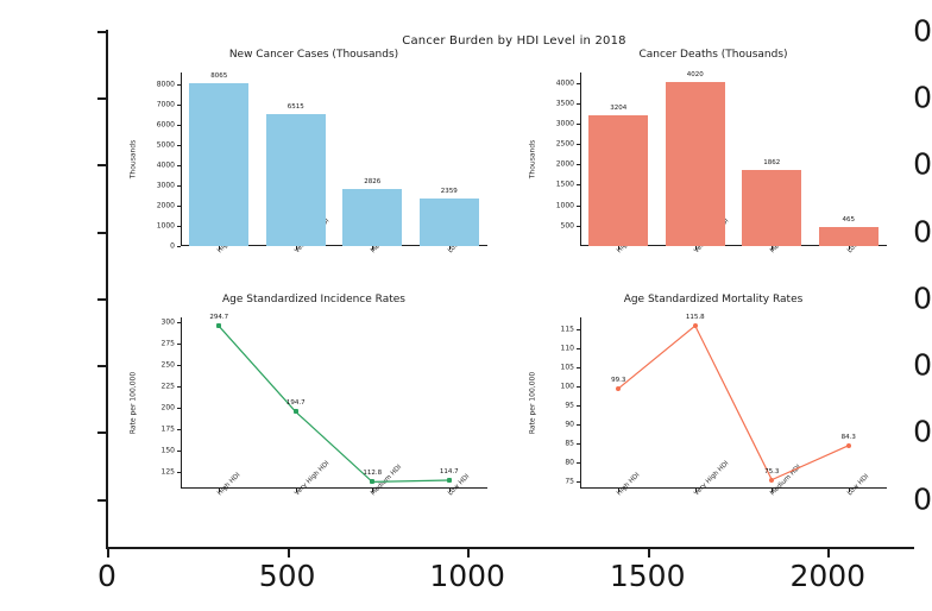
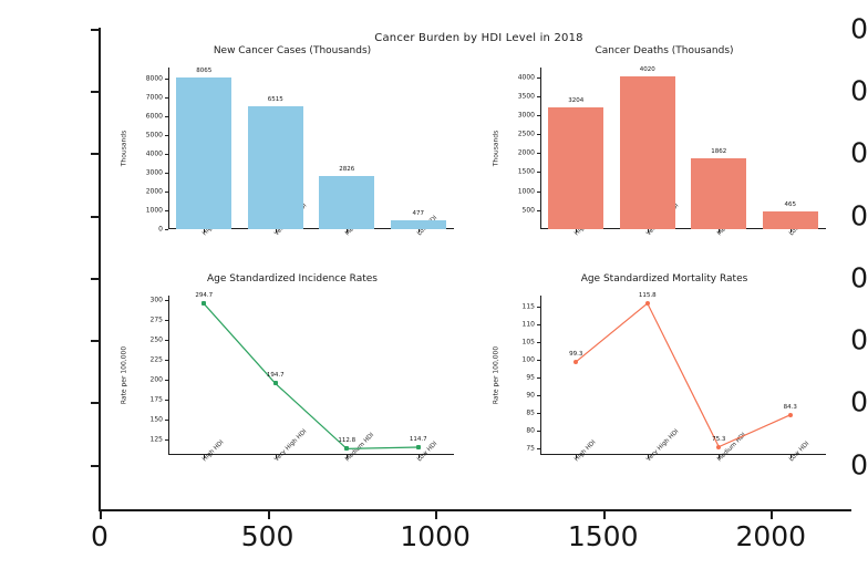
New Cancer Cases (Thousands)/Low HDI: 2359 -> 477
